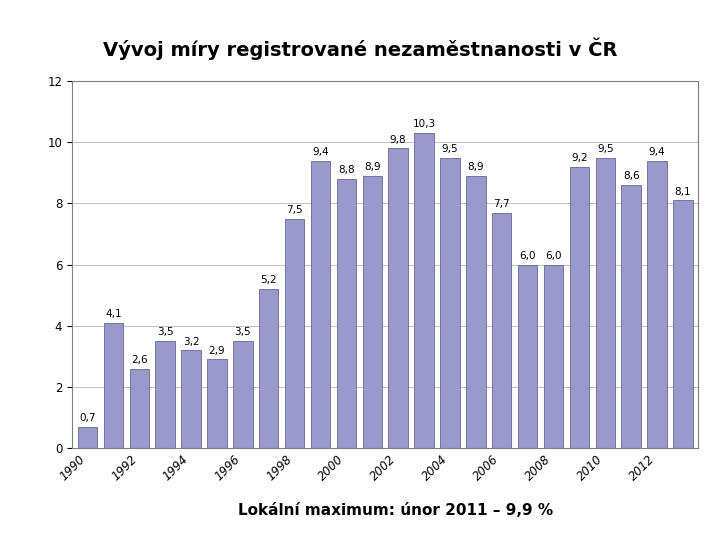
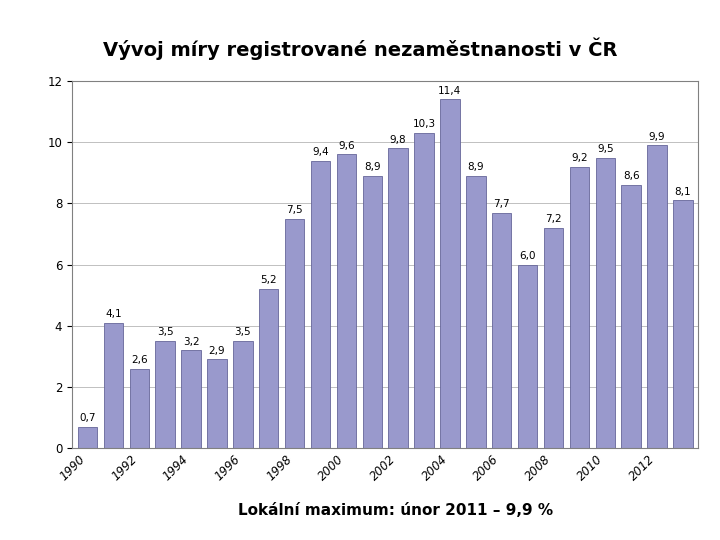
2000: 8,8 -> 9,6
2004: 9,5 -> 11,4
2008: 6,0 -> 7,2
2012: 9,4 -> 9,9
